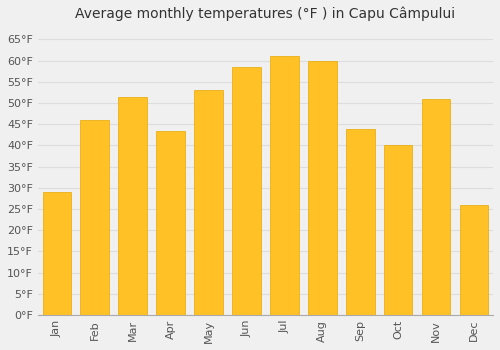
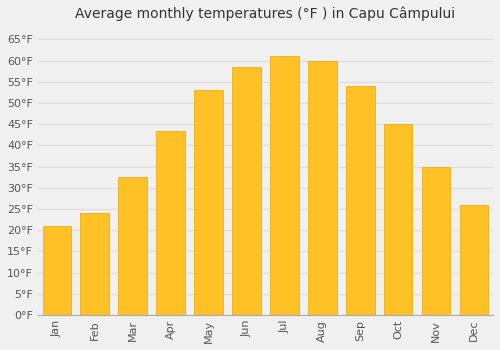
Jan: 29.0°F -> 21.0°F
Feb: 46.0°F -> 24.0°F
Mar: 51.5°F -> 32.5°F
Sep: 44.0°F -> 54.0°F
Oct: 40.0°F -> 45.0°F
Nov: 51.0°F -> 35.0°F
